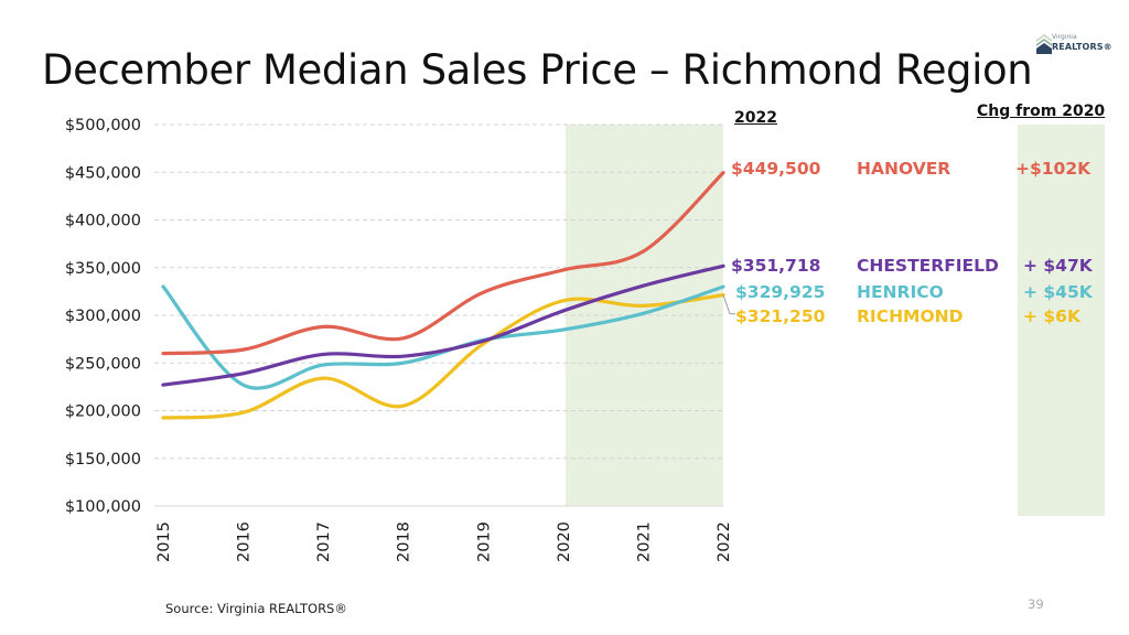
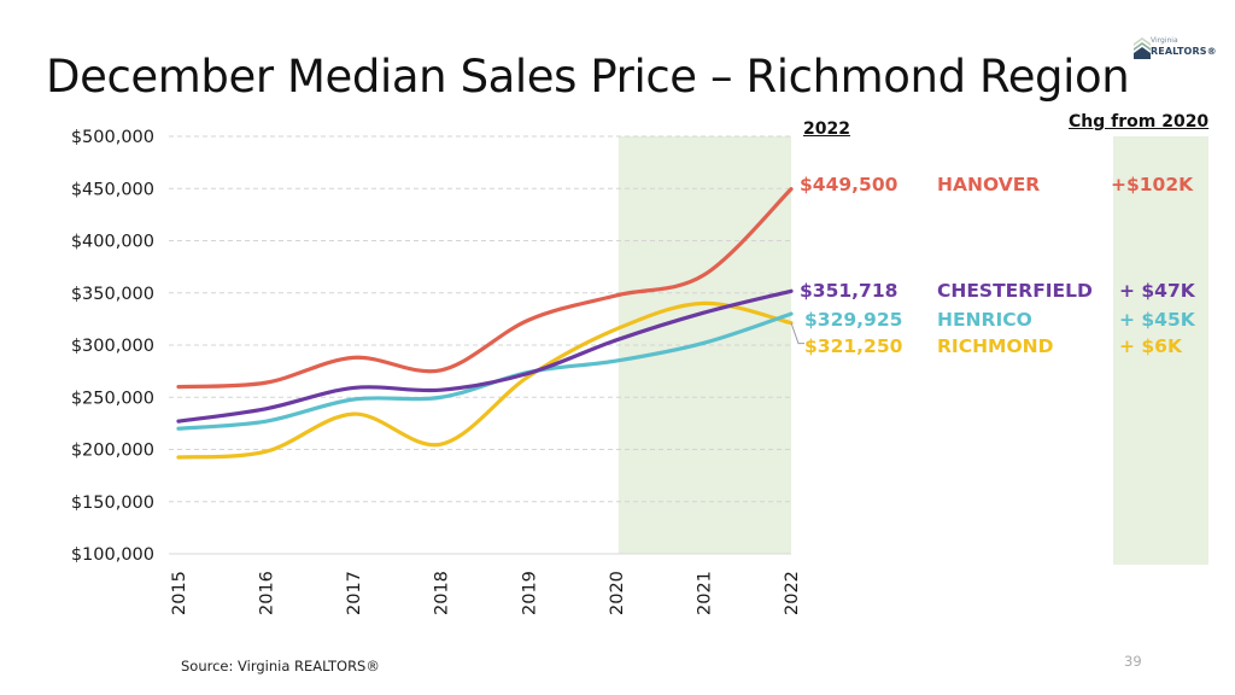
HENRICO/2015: $330000 -> $220000
RICHMOND/2021: $310000 -> $340000
